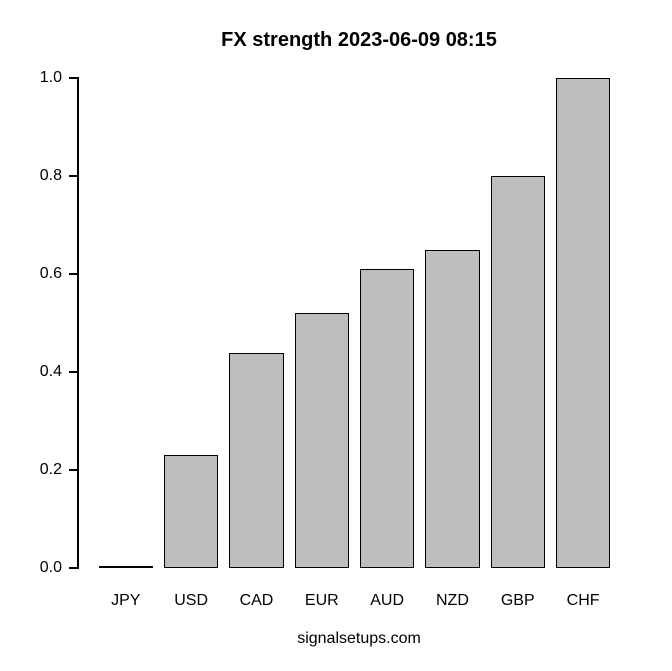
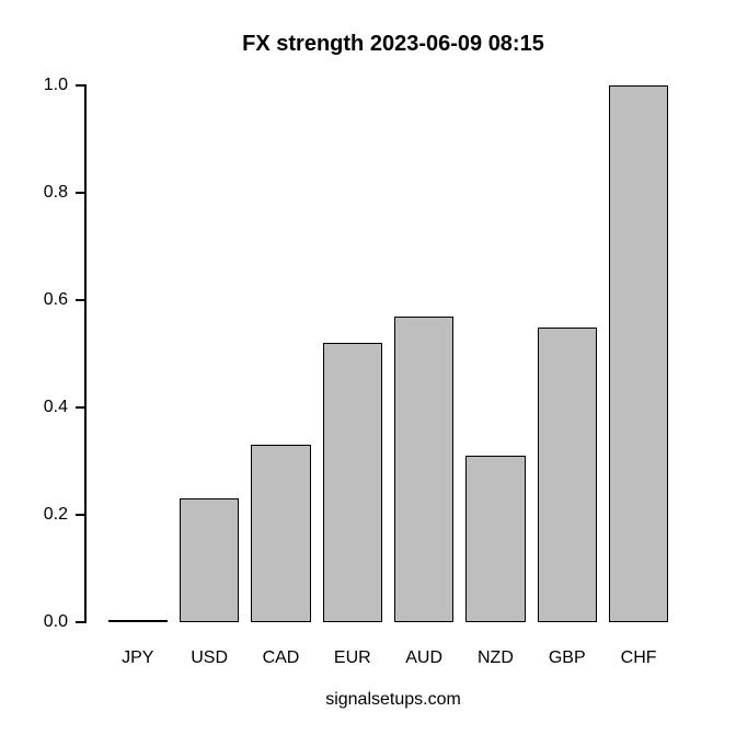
CAD: 0.44 -> 0.33
AUD: 0.61 -> 0.57
NZD: 0.65 -> 0.31
GBP: 0.80 -> 0.55
